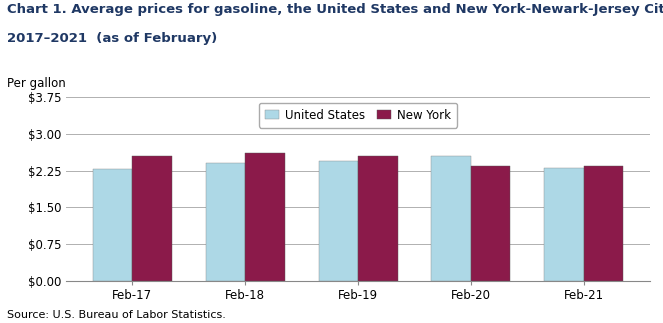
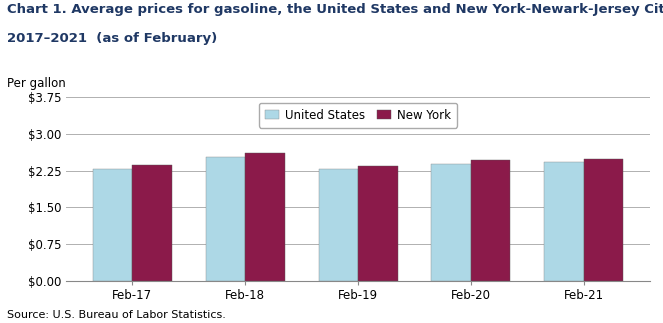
New York/Feb-17: $2.55 -> $2.37
United States/Feb-18: $2.40 -> $2.52
United States/Feb-19: $2.45 -> $2.29
New York/Feb-19: $2.55 -> $2.35
United States/Feb-20: $2.55 -> $2.38
New York/Feb-20: $2.35 -> $2.47
United States/Feb-21: $2.30 -> $2.42
New York/Feb-21: $2.35 -> $2.49
